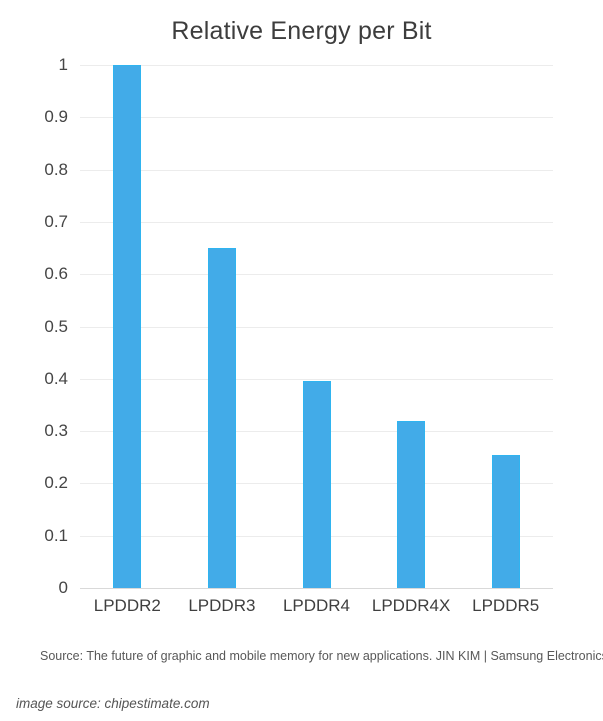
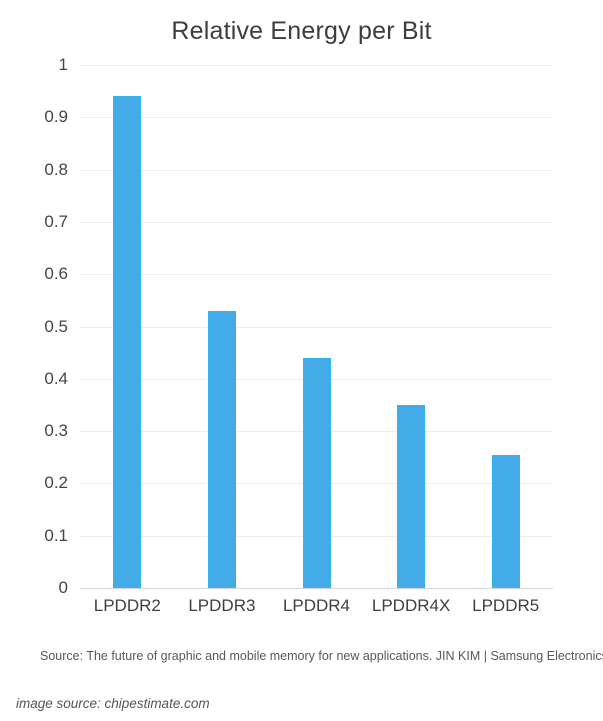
LPDDR2: 1.00 -> 0.94
LPDDR3: 0.65 -> 0.53
LPDDR4: 0.40 -> 0.44
LPDDR4X: 0.32 -> 0.35
